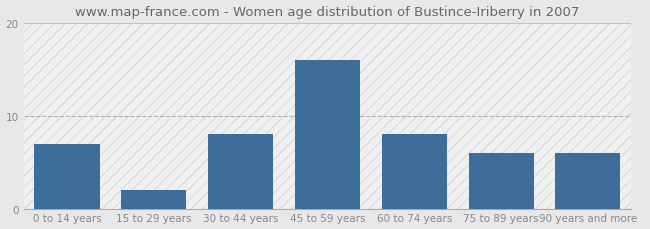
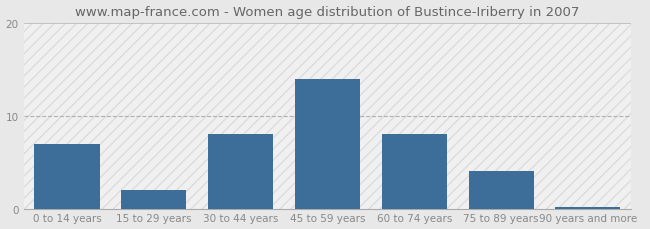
45 to 59 years: 16.0 -> 14.0
75 to 89 years: 6.0 -> 4.0
90 years and more: 6.0 -> 0.2
